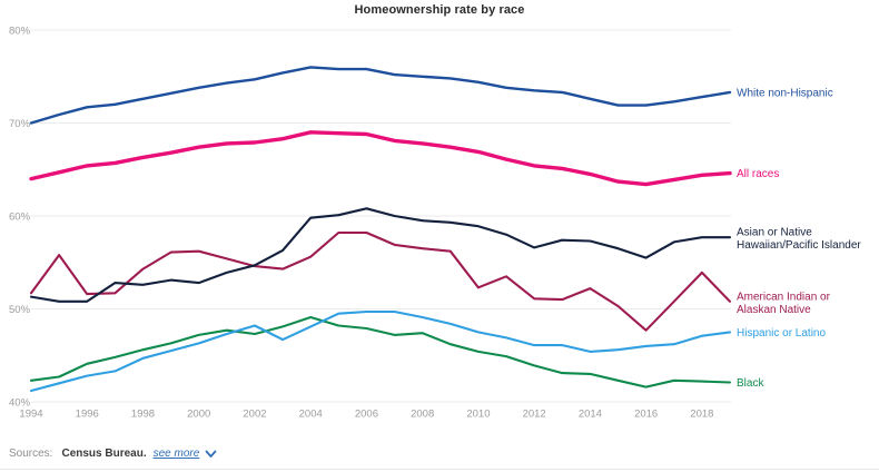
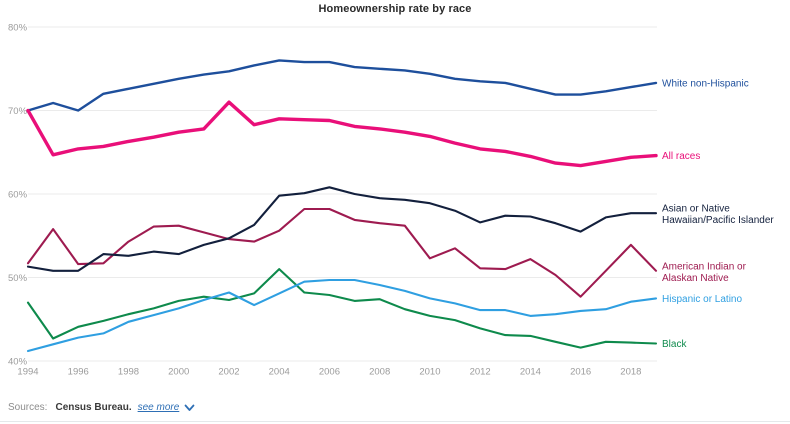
All races/1994: 64% -> 70%
Black/1994: 42% -> 47%
White non-Hispanic/1996: 72% -> 70%
All races/2002: 68% -> 71%
Black/2004: 49% -> 51%
